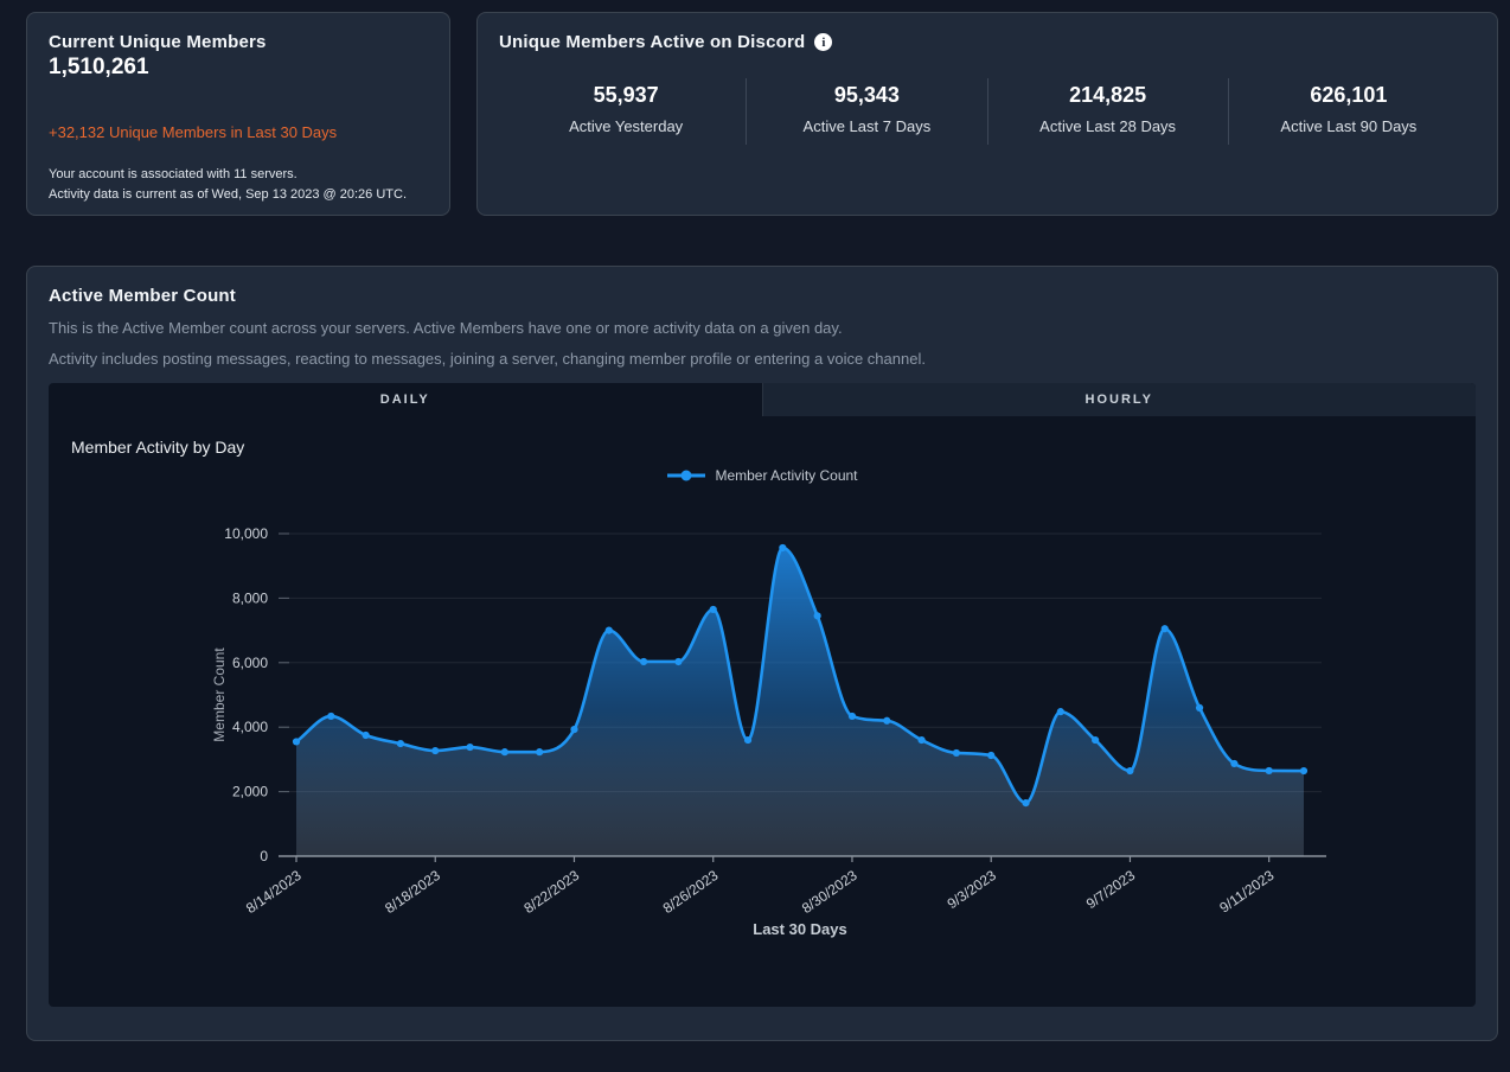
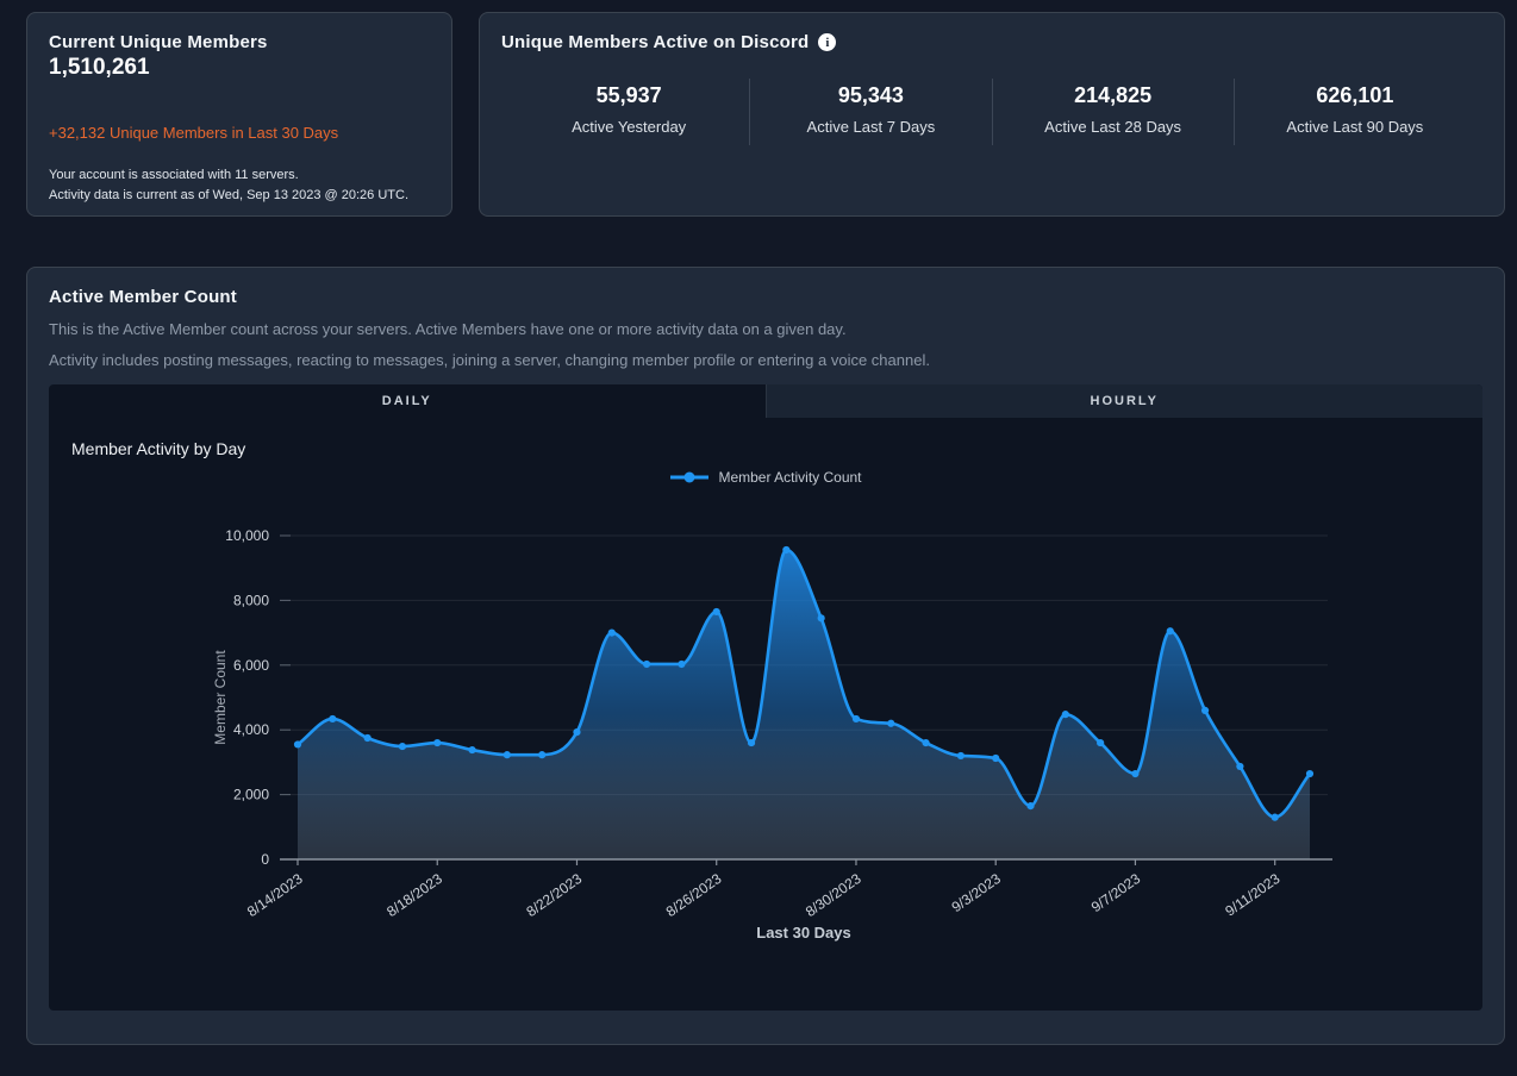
8/18/2023: 3300 -> 3600
9/11/2023: 2600 -> 1300
